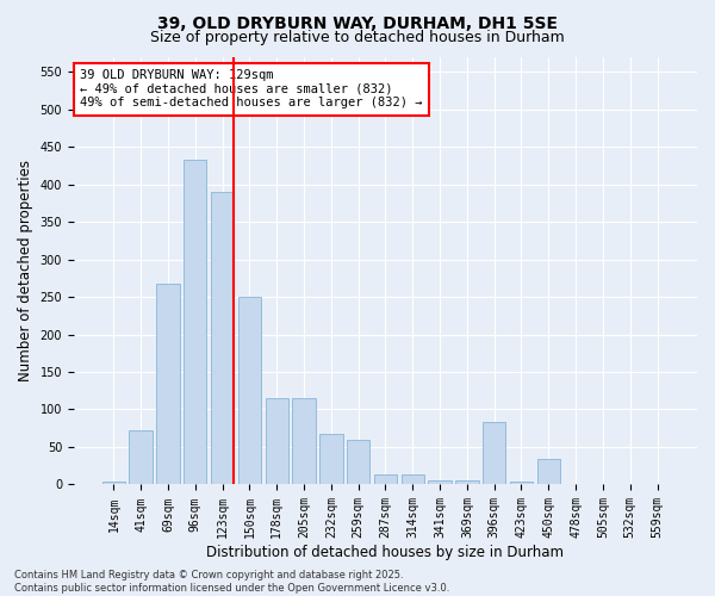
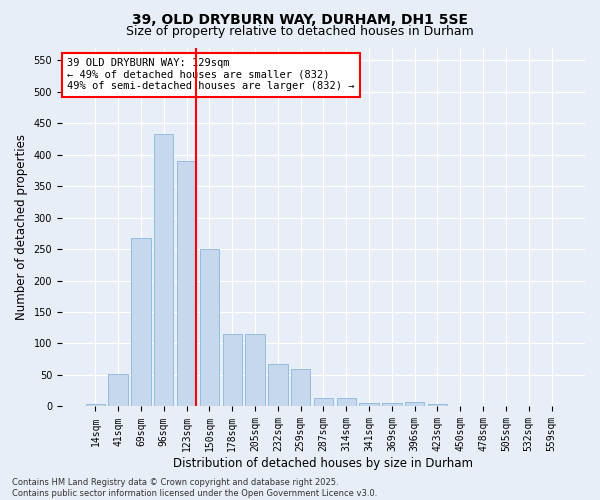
41sqm: 72 -> 51
396sqm: 84 -> 7
450sqm: 34 -> 1
